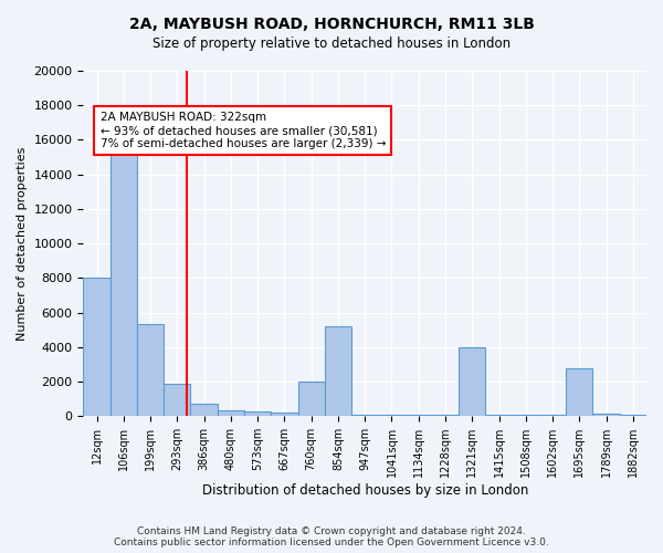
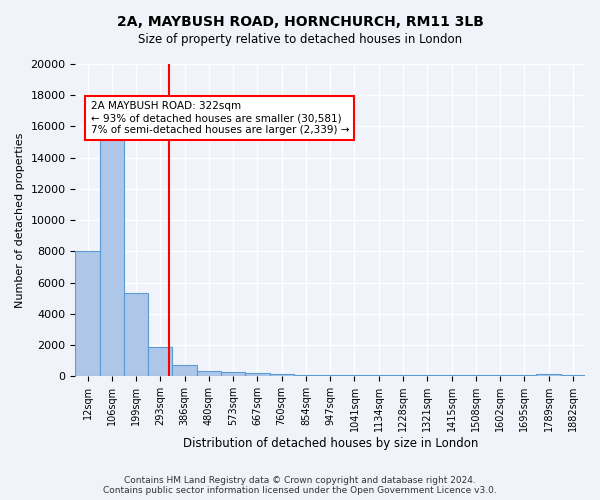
760sqm: 2000 -> 100
854sqm: 5200 -> 100
1321sqm: 4000 -> 100
1695sqm: 2800 -> 100
